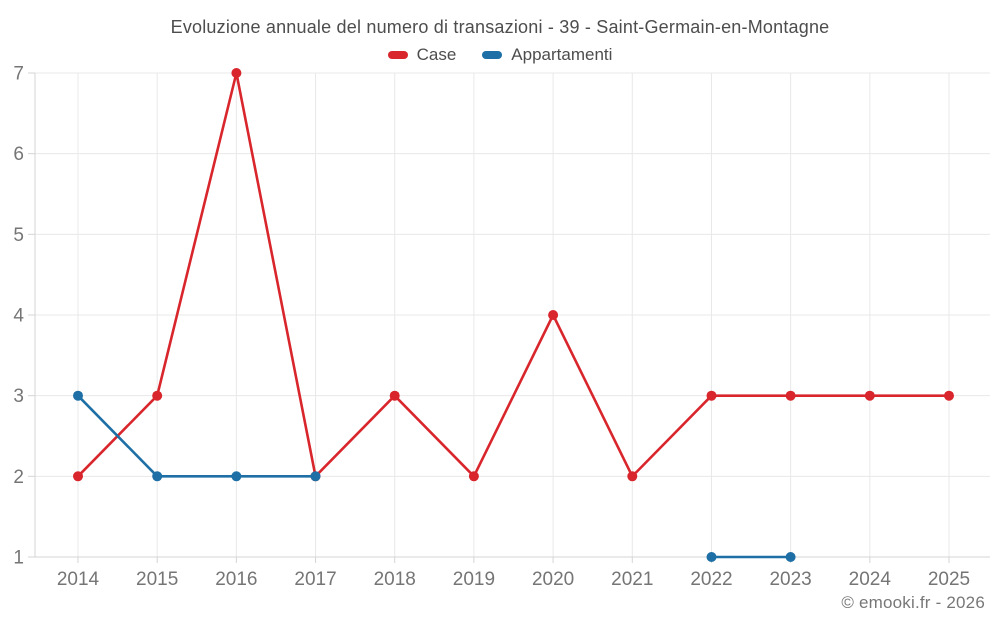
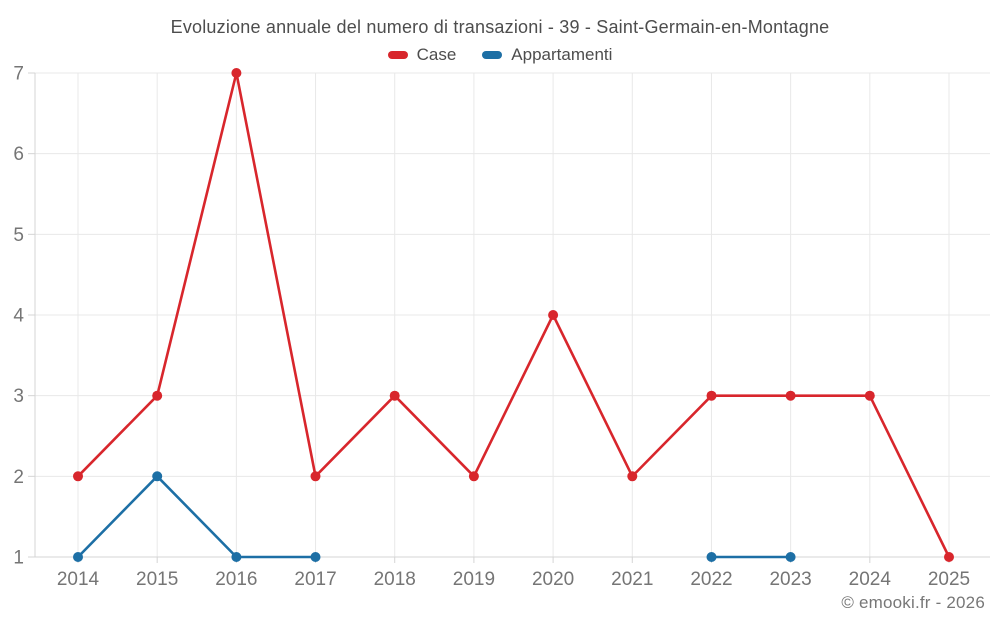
Appartamenti/2014: 3 -> 1
Appartamenti/2016: 2 -> 1
Appartamenti/2017: 2 -> 1
Case/2025: 3 -> 1
